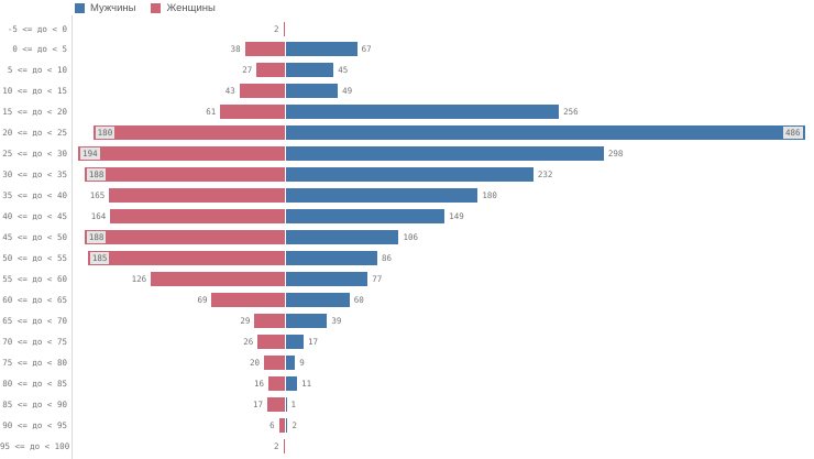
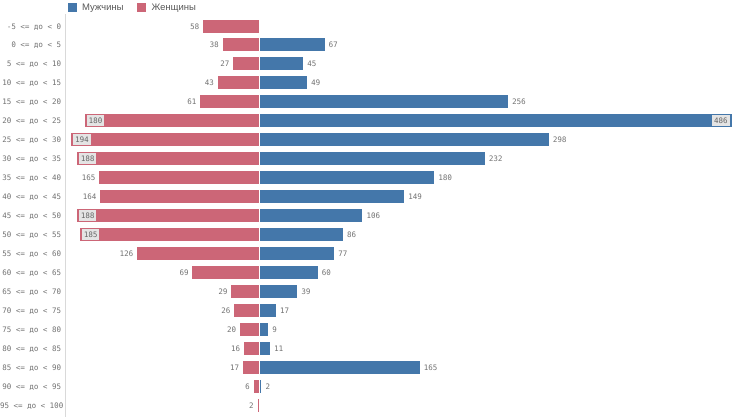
Женщины/-5 <= до < 0: 2 -> 58
Мужчины/85 <= до < 90: 1 -> 165
